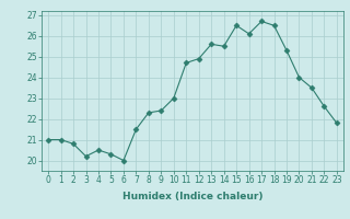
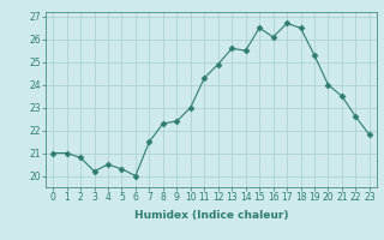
11: 24.7 -> 24.3
